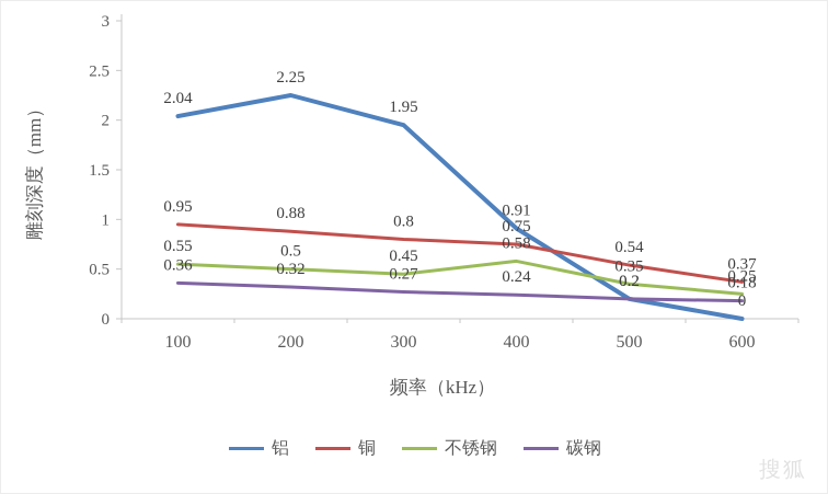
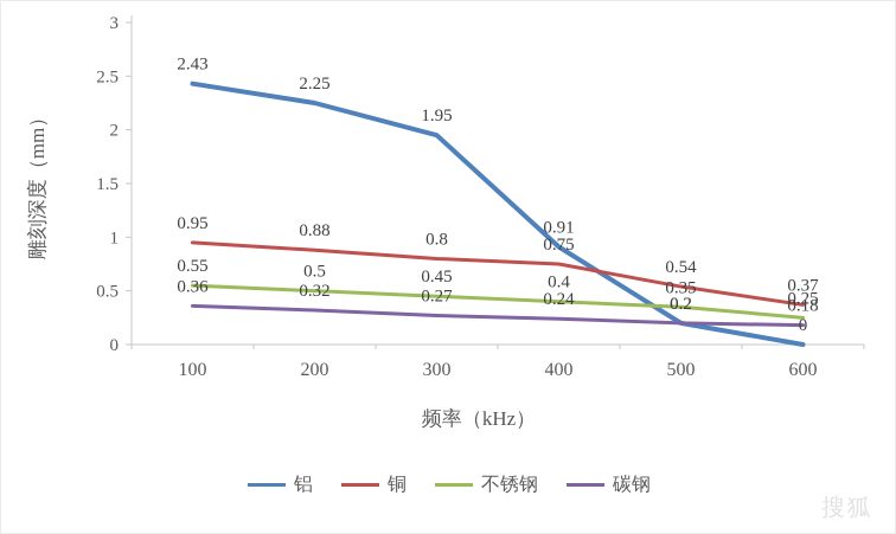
铝/100: 2.04 -> 2.43
不锈钢/400: 0.58 -> 0.4
